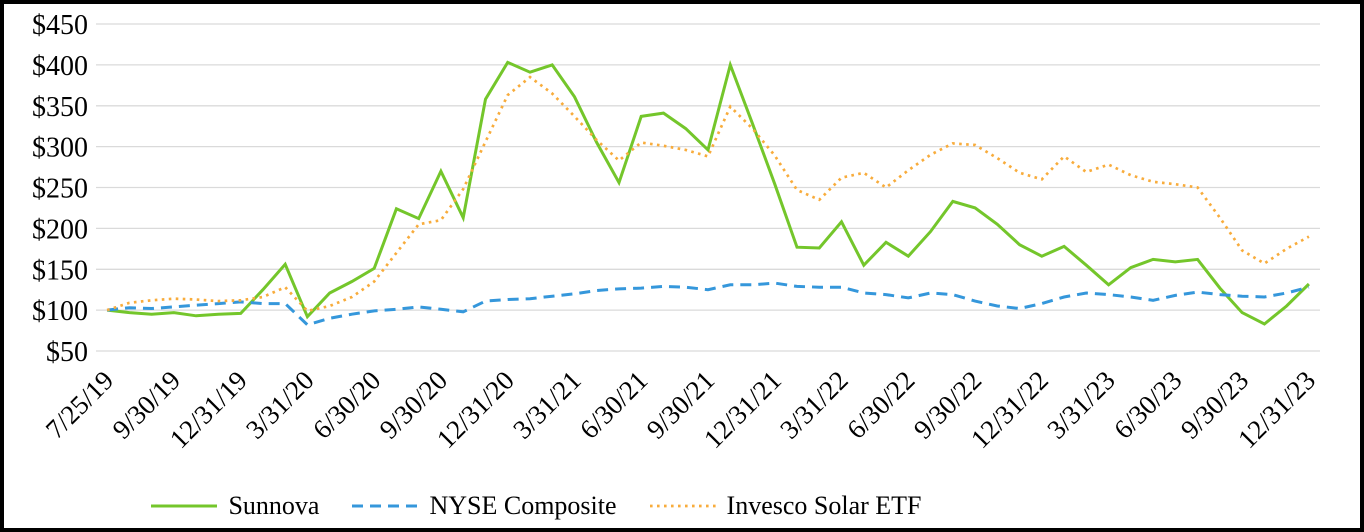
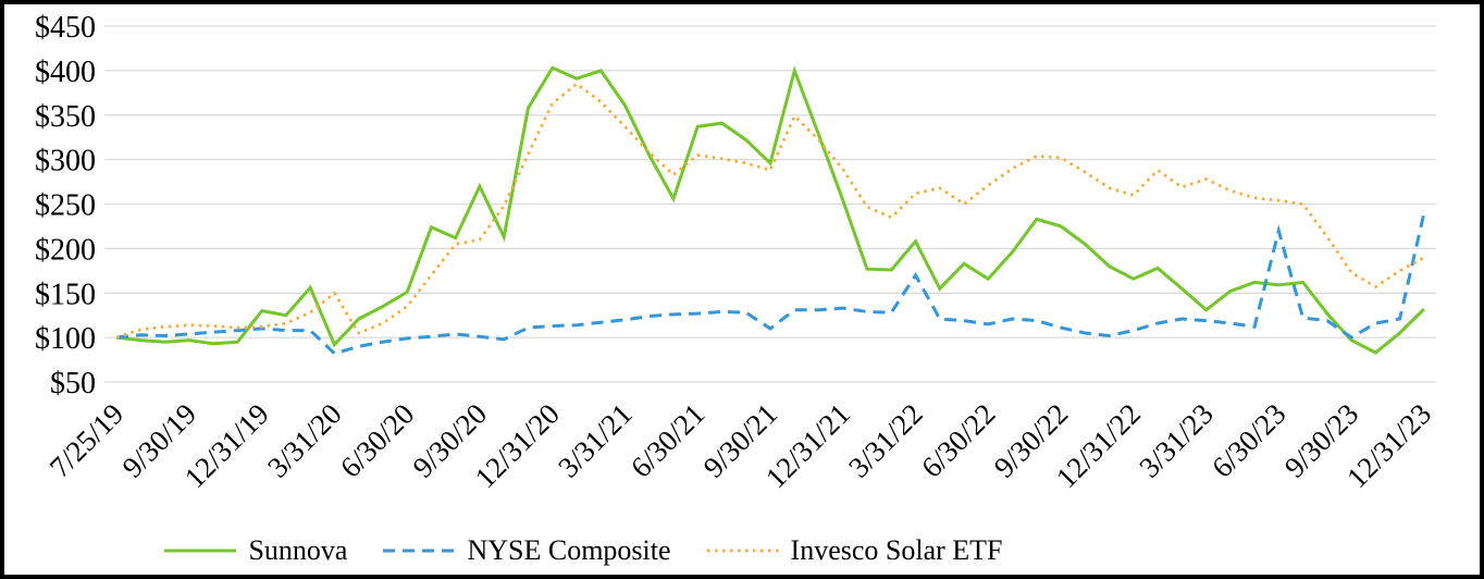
Sunnova/12/31/19: $100 -> $130
Invesco Solar ETF/3/31/20: $100 -> $150
NYSE Composite/9/30/21: $120 -> $110
NYSE Composite/3/31/22: $130 -> $170
NYSE Composite/6/30/23: $120 -> $220
NYSE Composite/9/30/23: $120 -> $100
NYSE Composite/12/31/23: $130 -> $240
